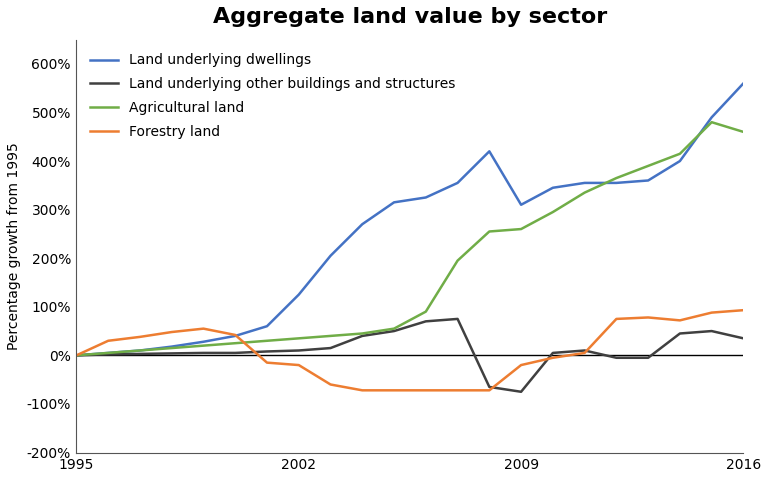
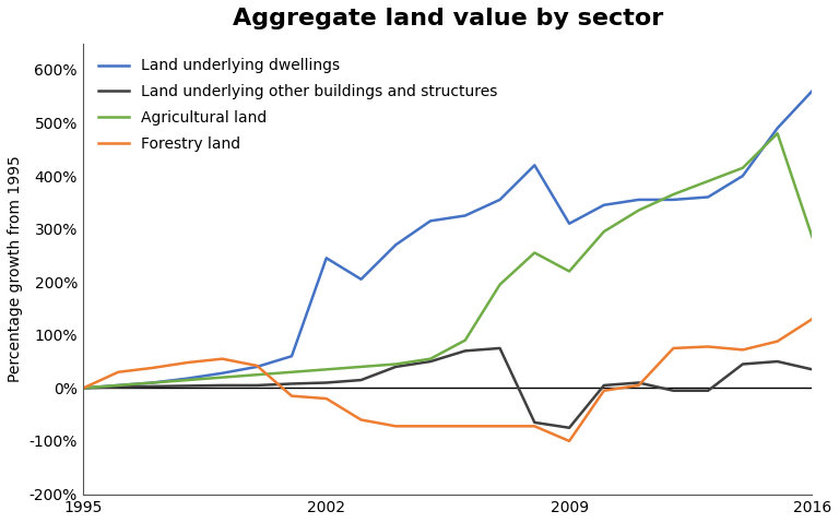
Land underlying dwellings/2002: 125% -> 245%
Agricultural land/2009: 260% -> 220%
Forestry land/2009: -20% -> -100%
Agricultural land/2016: 460% -> 285%
Forestry land/2016: 93% -> 130%
